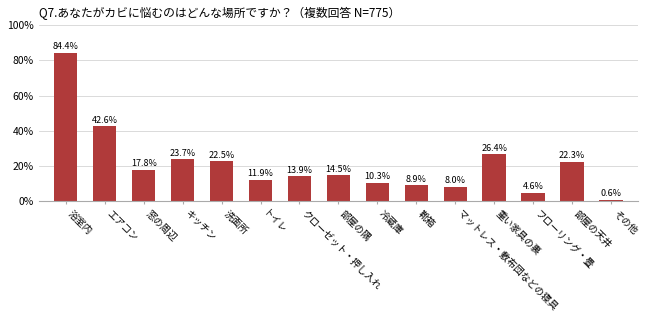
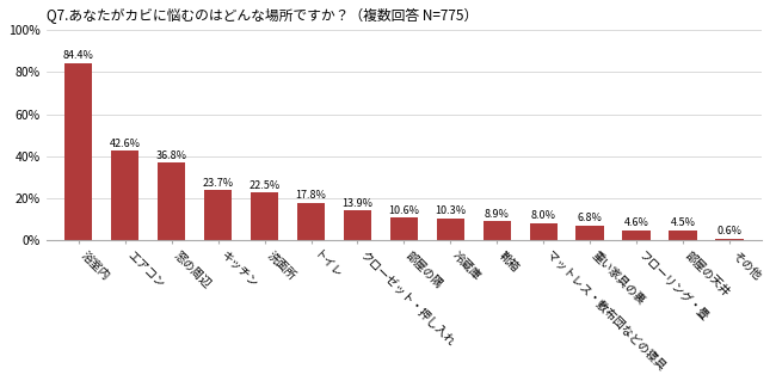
窓の周辺: 17.8% -> 36.8%
トイレ: 11.9% -> 17.8%
部屋の隅: 14.5% -> 10.6%
重い家具の裏: 26.4% -> 6.8%
部屋の天井: 22.3% -> 4.5%
